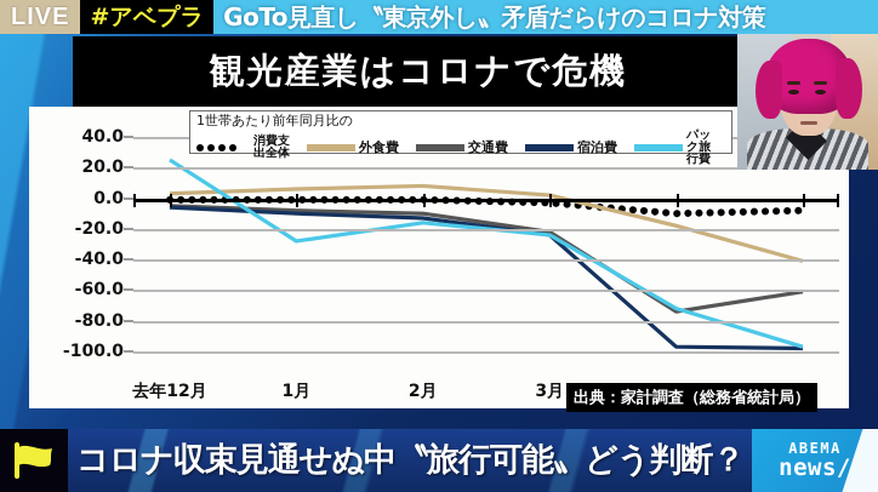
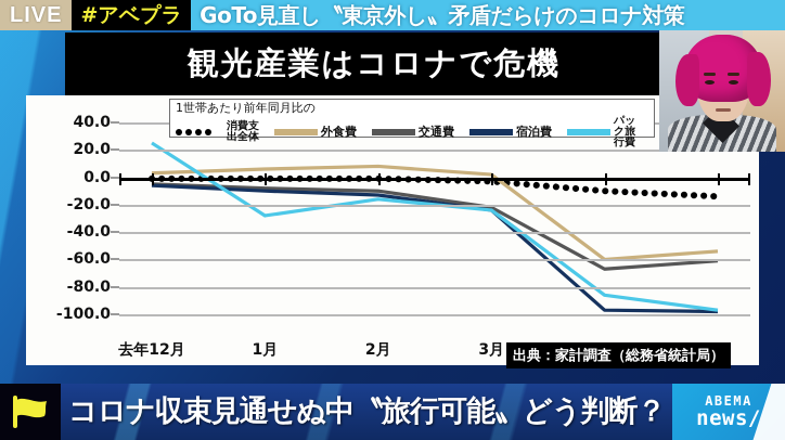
外食費/4月: -18 -> -60
交通費/4月: -74 -> -67
パック旅行費/4月: -72 -> -86
消費支出全体/5月: -8 -> -14
外食費/5月: -41 -> -54
